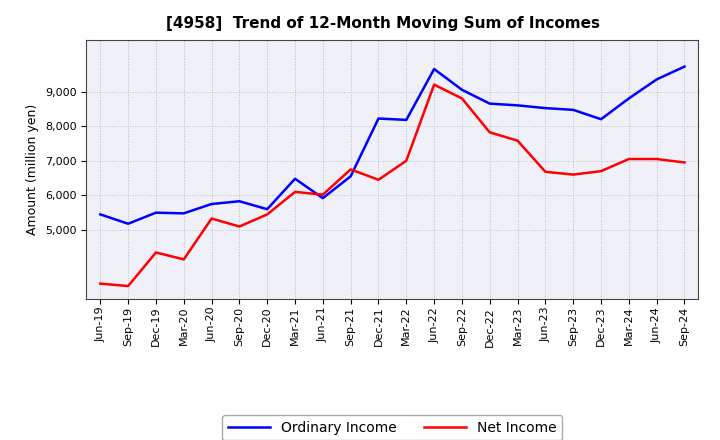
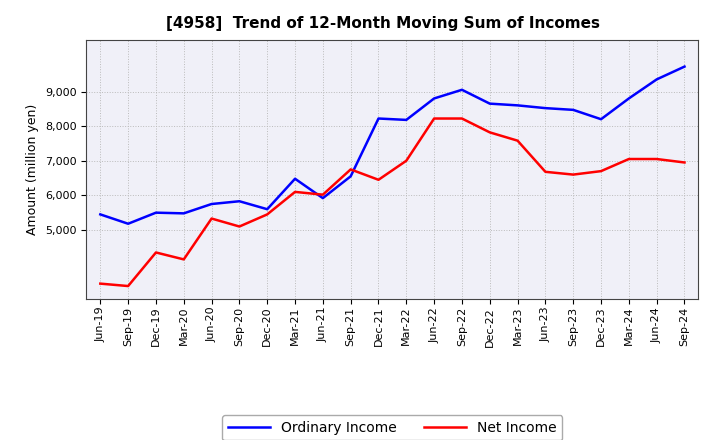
Ordinary Income/Jun-22: 9,650 -> 8,800
Net Income/Jun-22: 9,200 -> 8,220
Net Income/Sep-22: 8,800 -> 8,220
